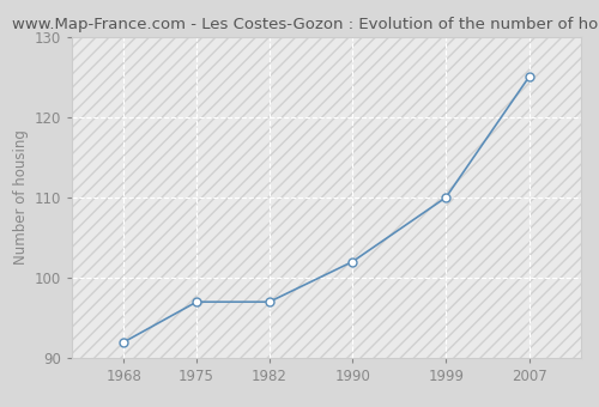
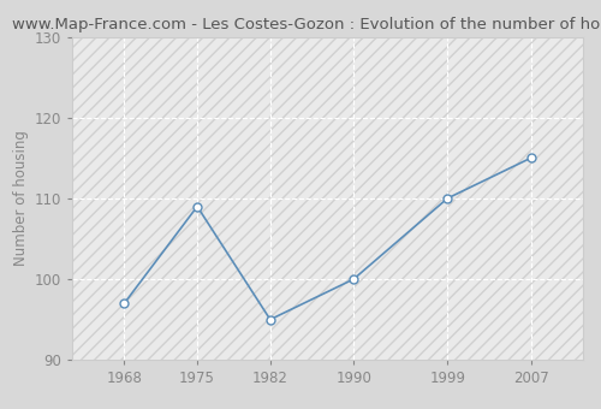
1968: 92 -> 97
1975: 97 -> 109
1982: 97 -> 95
1990: 102 -> 100
2007: 125 -> 115
